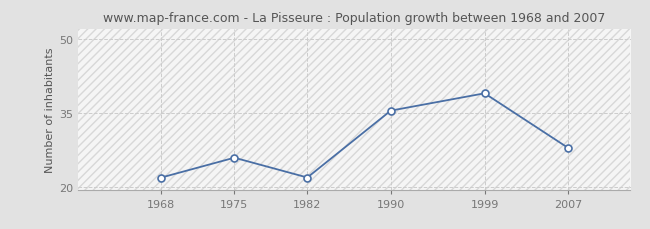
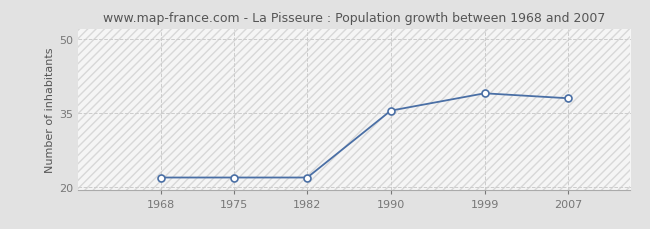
1975: 26.0 -> 22.0
2007: 28.0 -> 38.0
